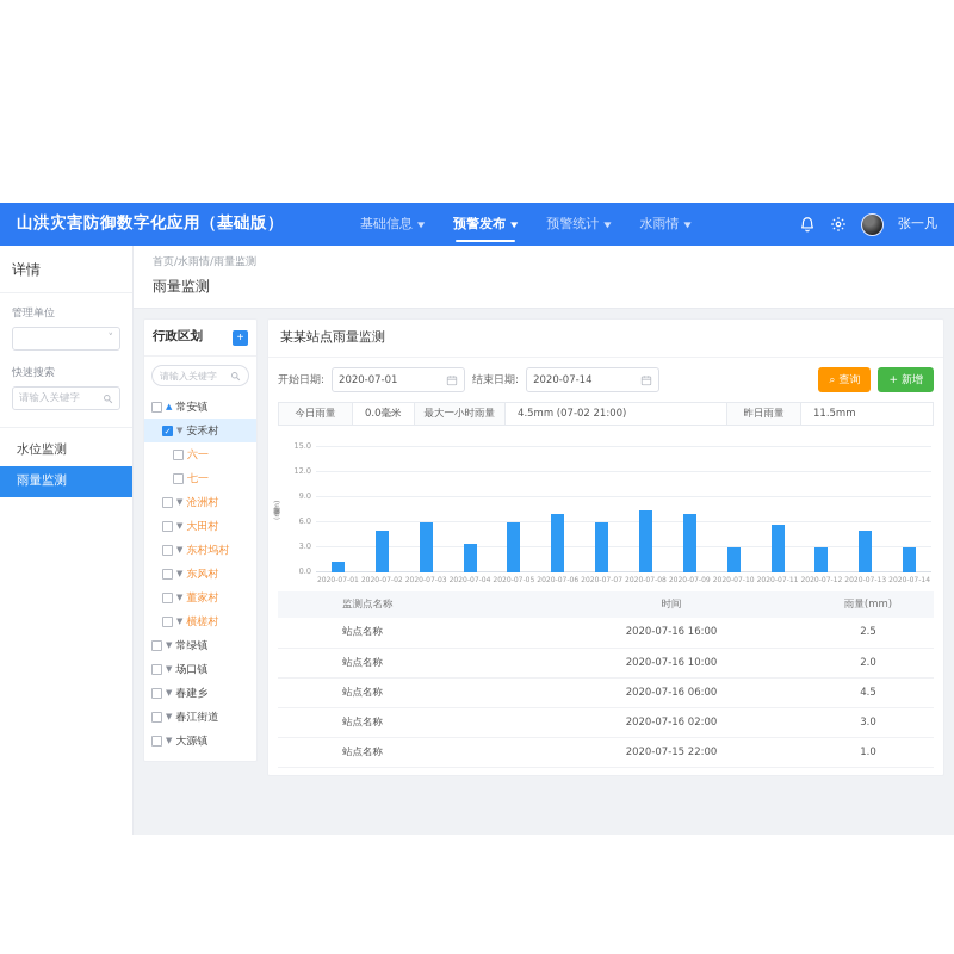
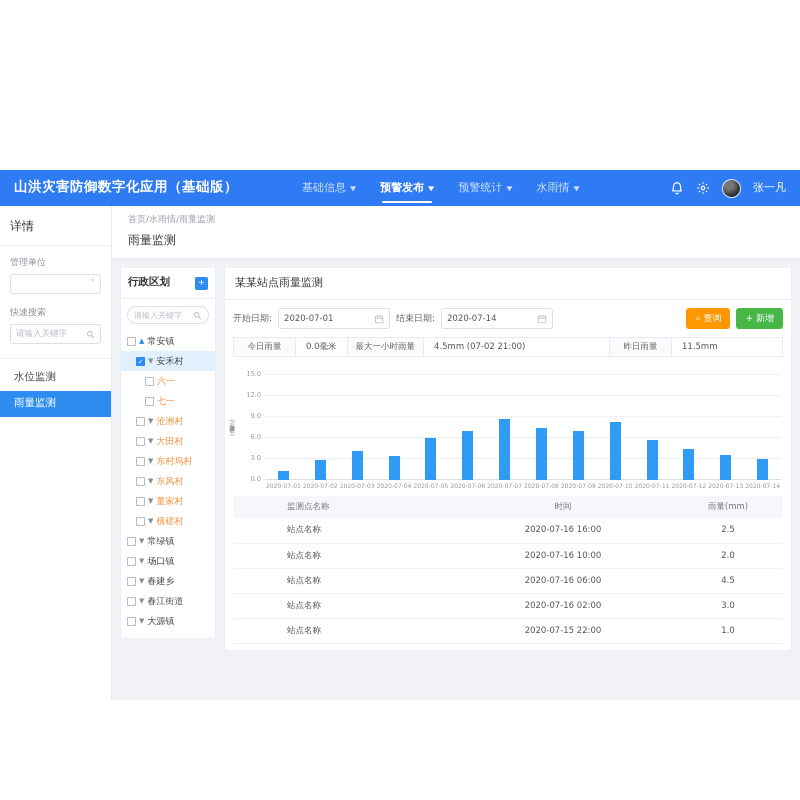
2020-07-02: 5 -> 3
2020-07-03: 6 -> 4
2020-07-07: 6 -> 9
2020-07-10: 3 -> 8
2020-07-12: 3 -> 4
2020-07-13: 5 -> 4
